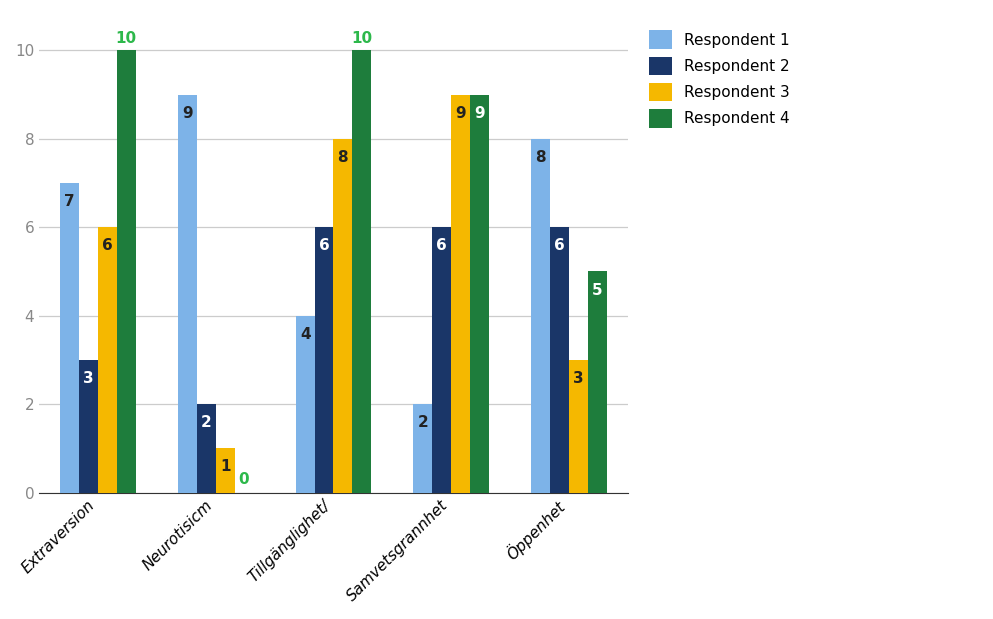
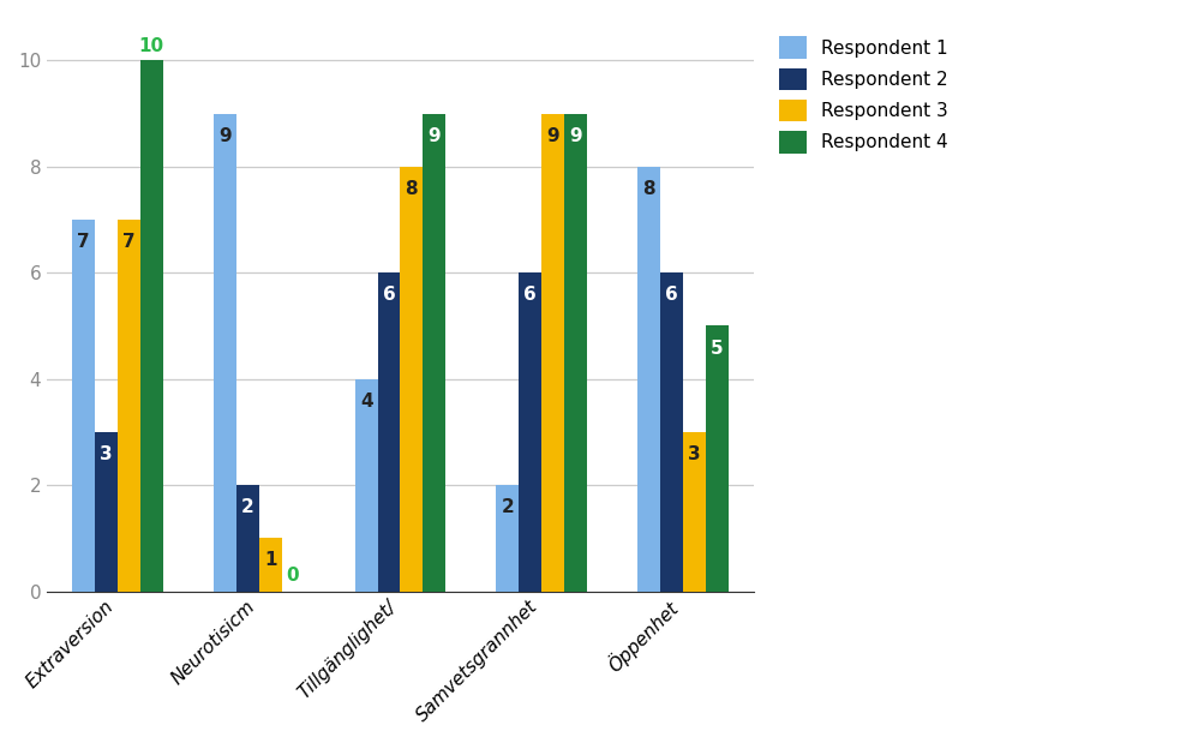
Respondent 3/Extraversion: 6 -> 7
Respondent 4/Tillgänglighet/: 10 -> 9
